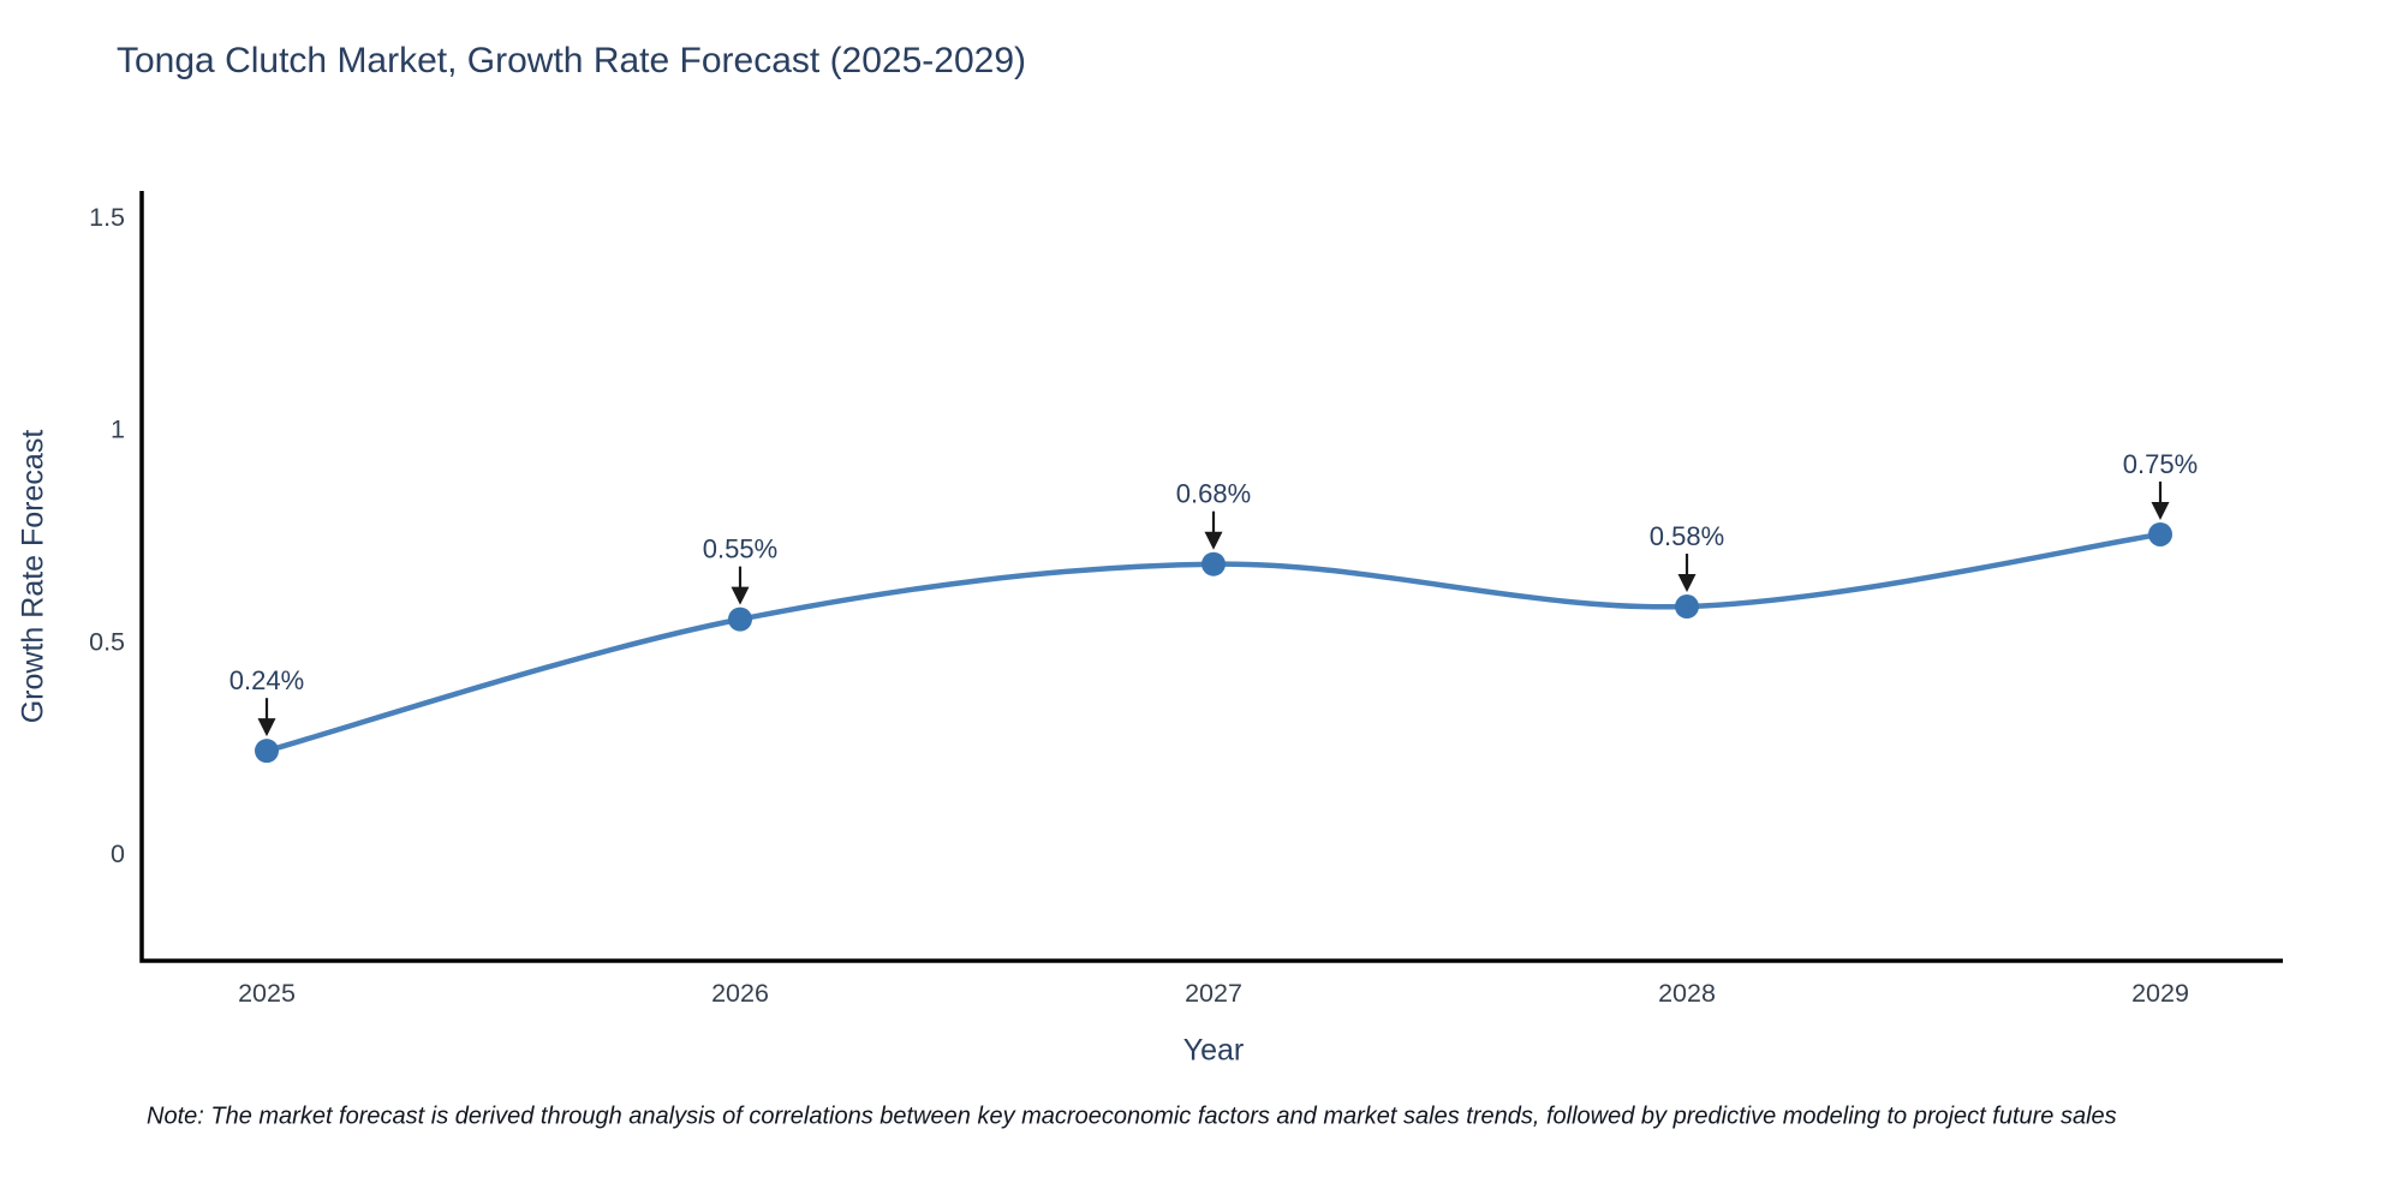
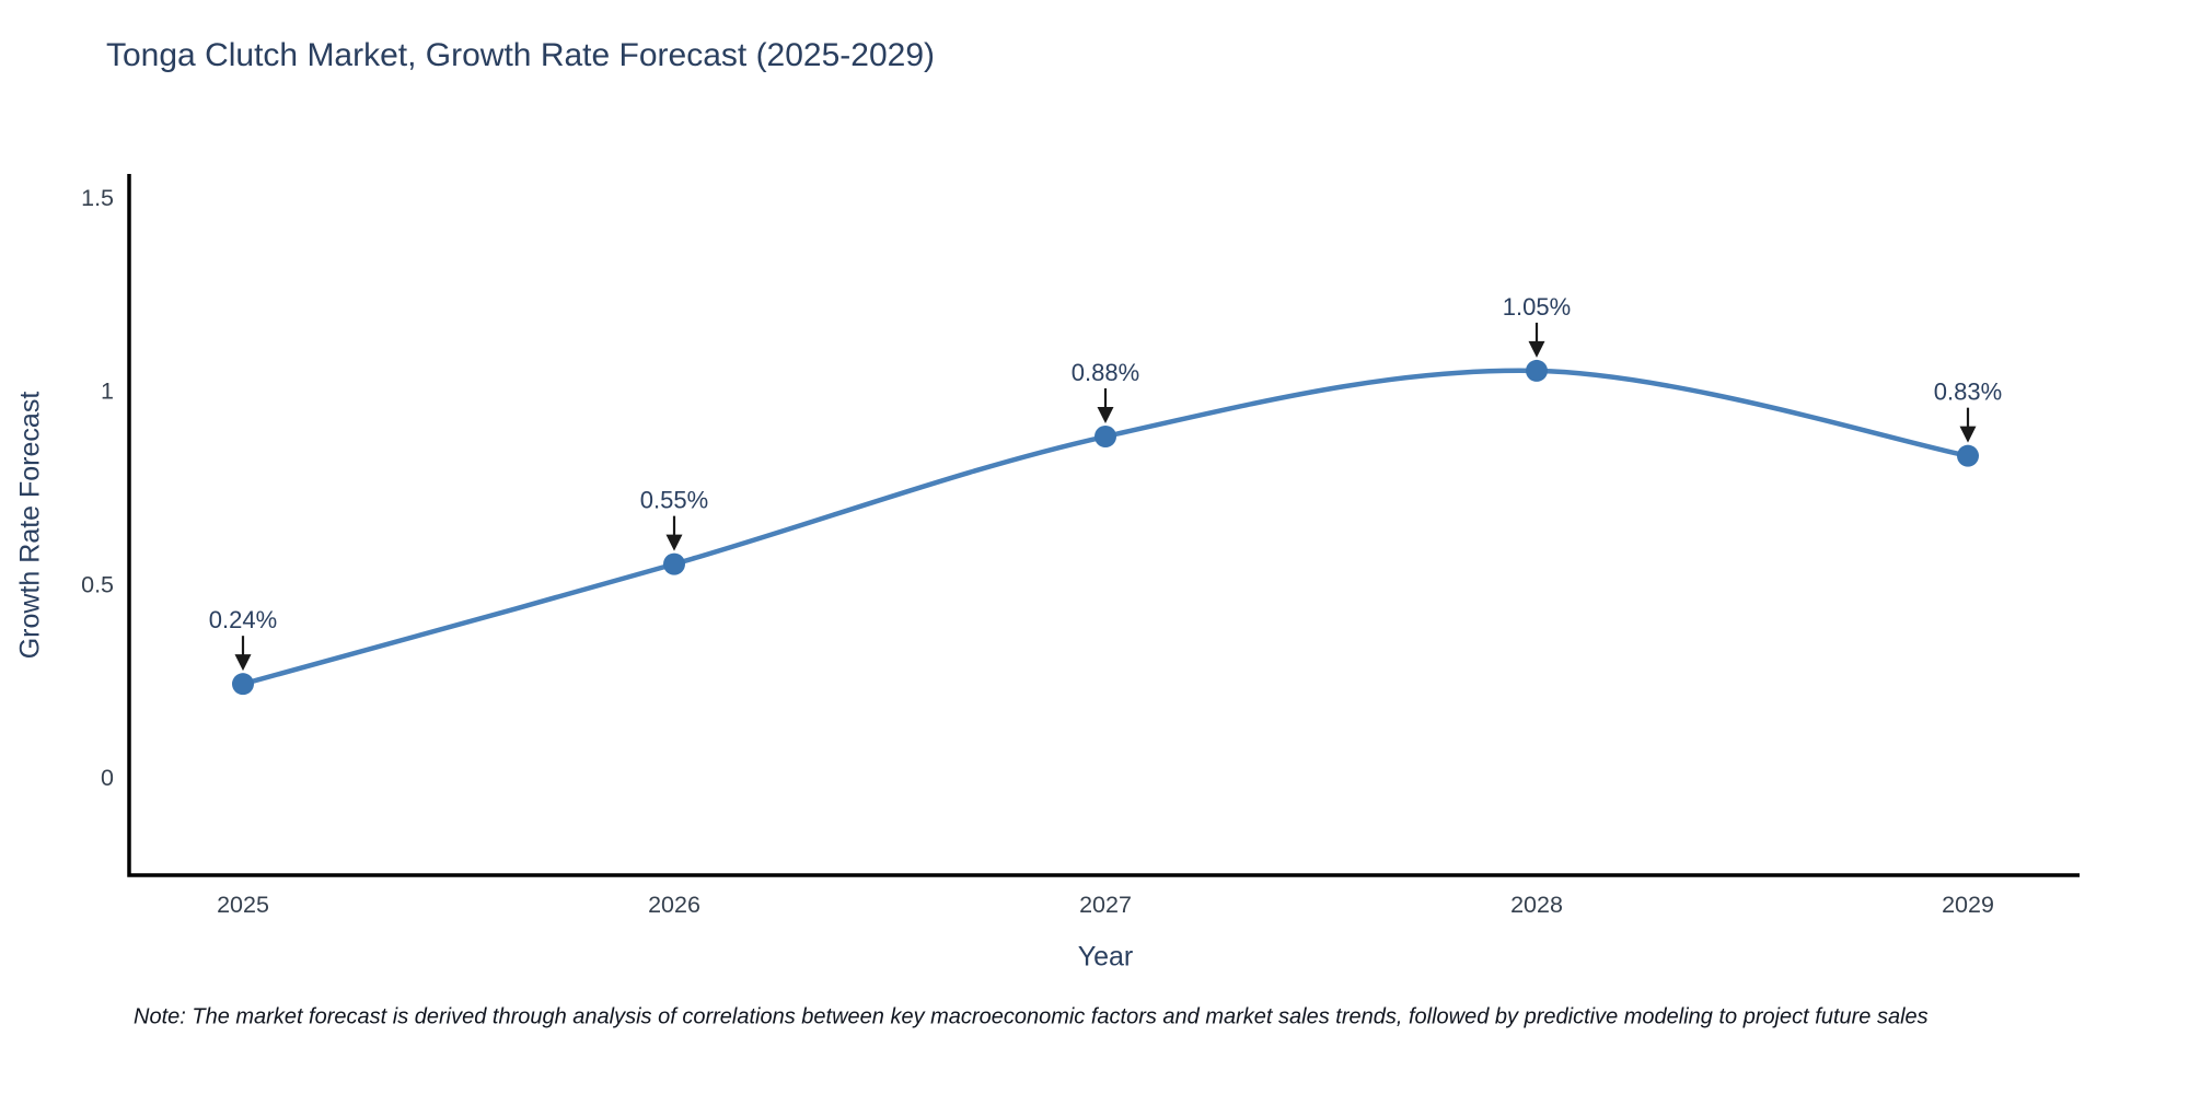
2027: 0.68% -> 0.88%
2028: 0.58% -> 1.05%
2029: 0.75% -> 0.83%
